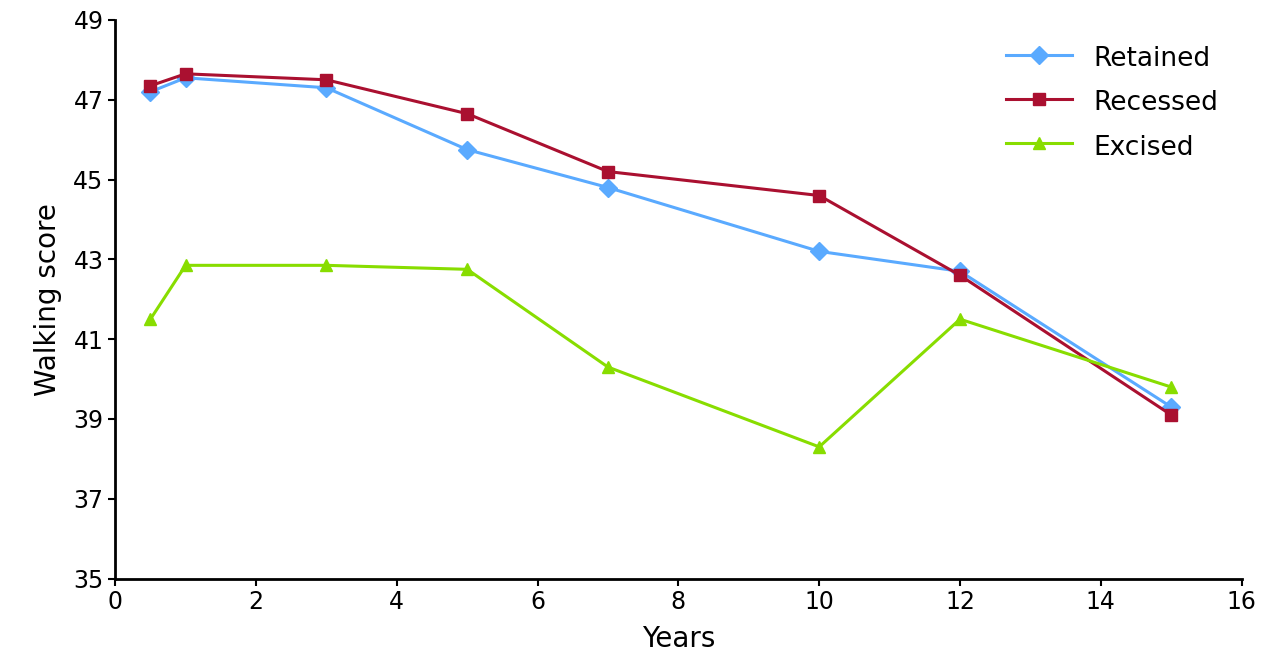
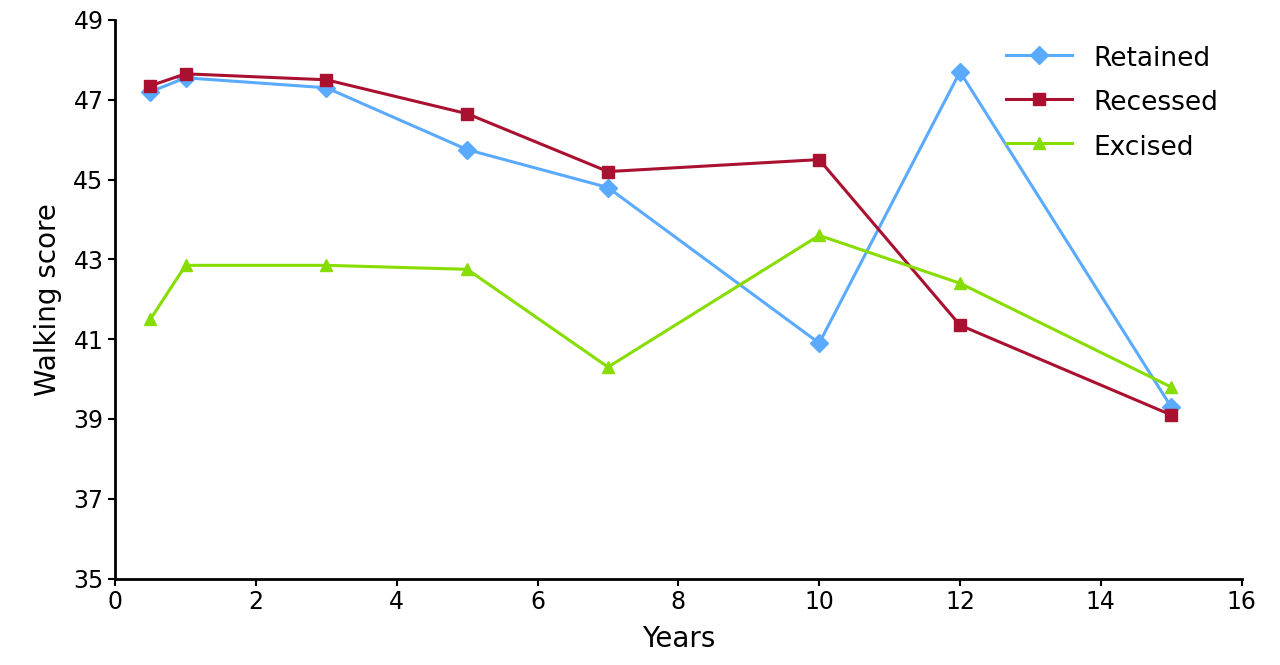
Retained/10: 43.20 -> 40.90
Recessed/10: 44.60 -> 45.50
Excised/10: 38.30 -> 43.60
Retained/12: 42.70 -> 47.70
Recessed/12: 42.60 -> 41.35
Excised/12: 41.50 -> 42.40
